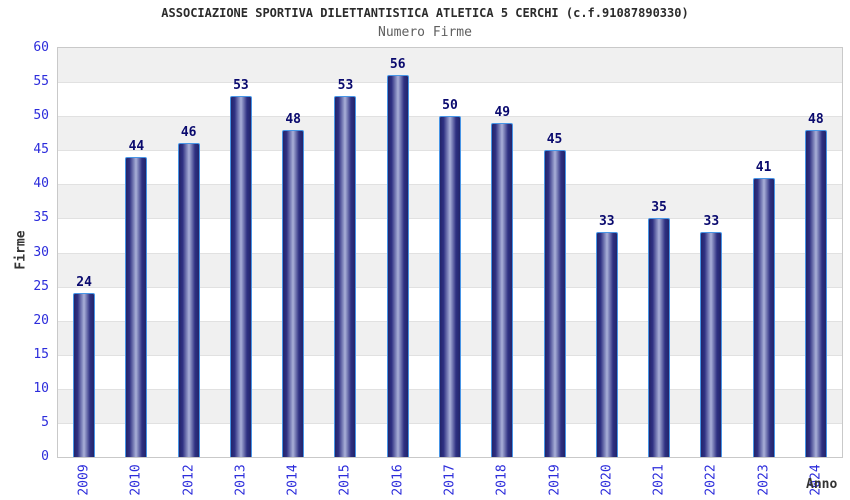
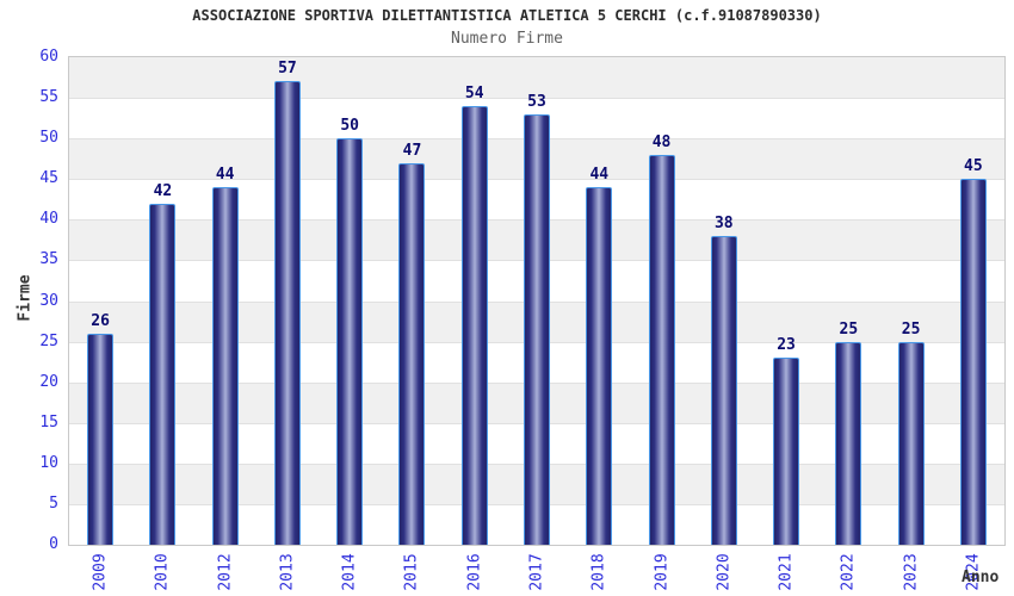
2009: 24 -> 26
2010: 44 -> 42
2012: 46 -> 44
2013: 53 -> 57
2014: 48 -> 50
2015: 53 -> 47
2016: 56 -> 54
2017: 50 -> 53
2018: 49 -> 44
2019: 45 -> 48
2020: 33 -> 38
2021: 35 -> 23
2022: 33 -> 25
2023: 41 -> 25
2024: 48 -> 45
